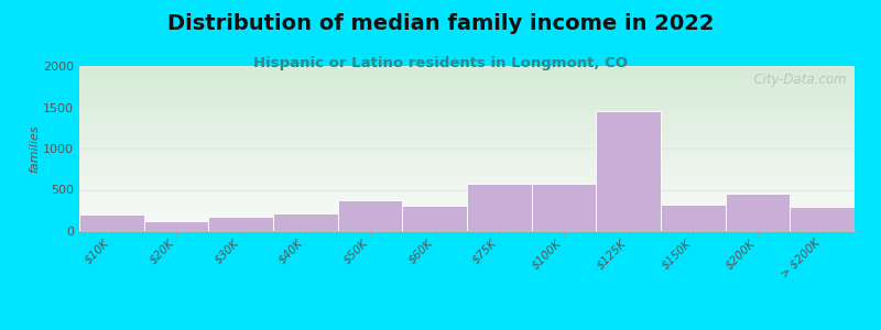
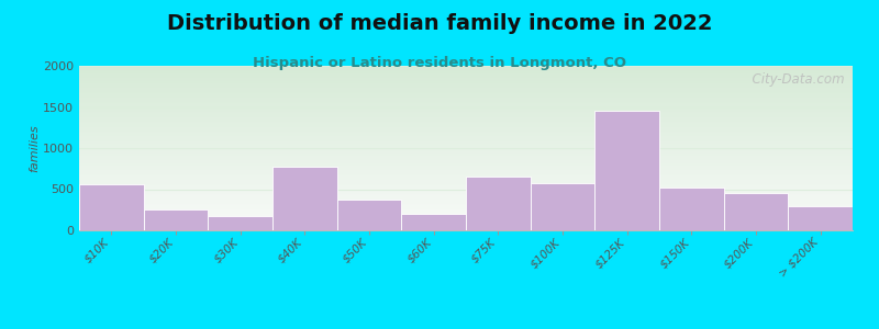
$10K: 200 -> 560
$20K: 120 -> 260
$40K: 210 -> 780
$60K: 310 -> 200
$75K: 570 -> 660
$150K: 320 -> 520
